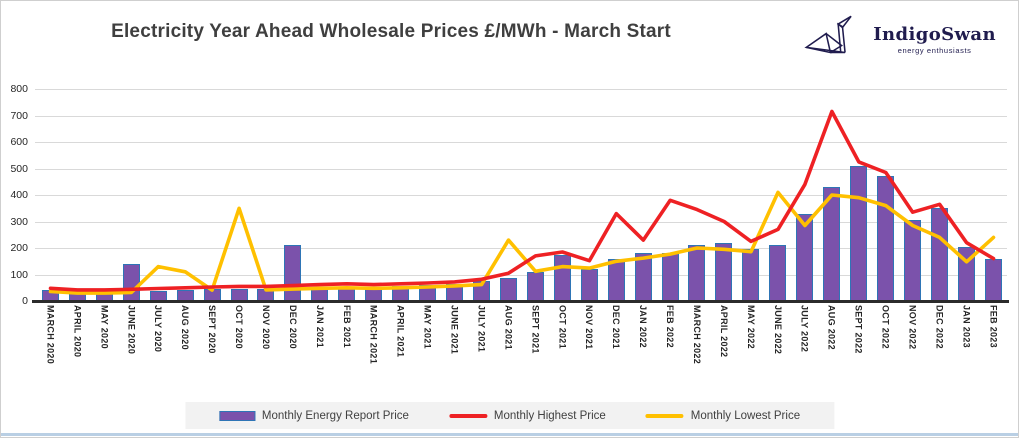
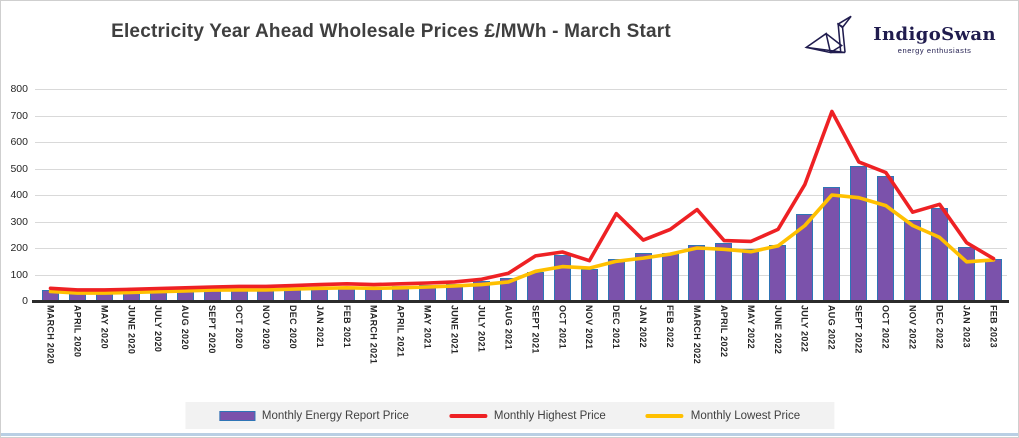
Monthly Energy Report Price/JUNE 2020: 140 -> 40
Monthly Lowest Price/JULY 2020: 130 -> 40
Monthly Lowest Price/AUG 2020: 110 -> 40
Monthly Lowest Price/OCT 2020: 350 -> 40
Monthly Energy Report Price/DEC 2020: 210 -> 50
Monthly Lowest Price/AUG 2021: 230 -> 70
Monthly Highest Price/FEB 2022: 380 -> 270
Monthly Highest Price/APRIL 2022: 300 -> 230
Monthly Lowest Price/JUNE 2022: 410 -> 210
Monthly Lowest Price/FEB 2023: 240 -> 160
